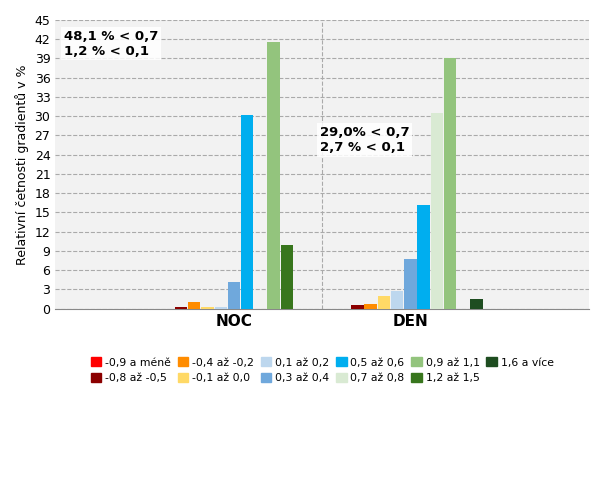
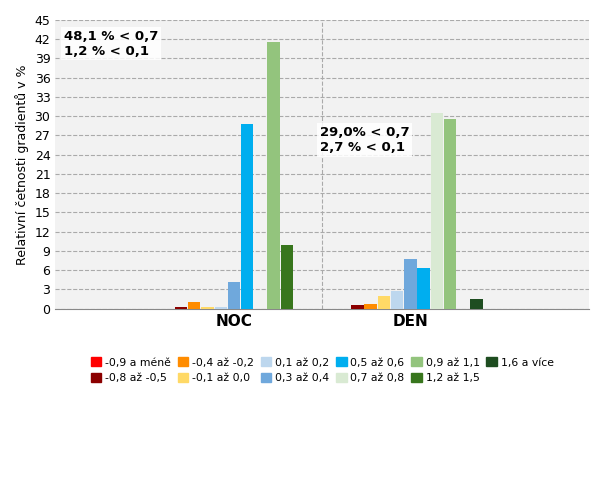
0,5 až 0,6/NOC: 30.2 -> 28.8
0,5 až 0,6/DEN: 16.2 -> 6.4
0,9 až 1,1/DEN: 39.0 -> 29.6
